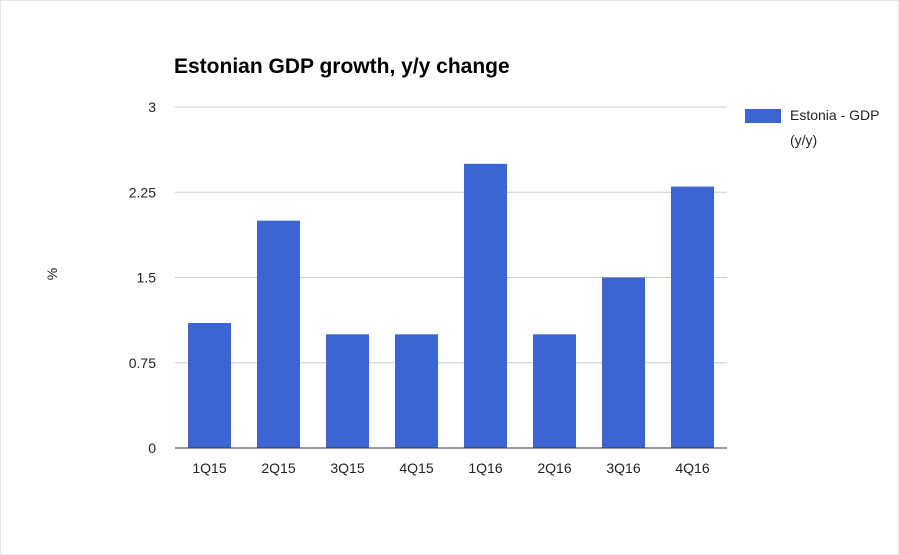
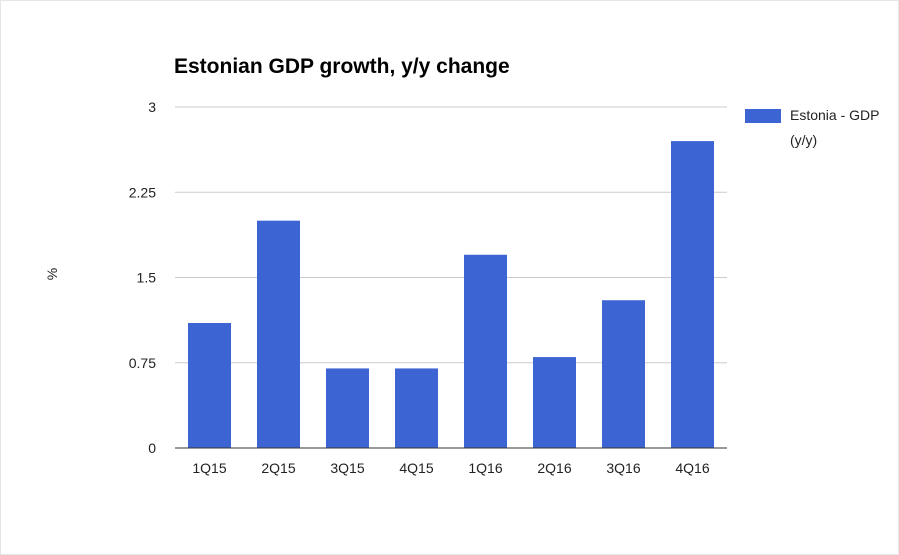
3Q15: 1.0 -> 0.7
4Q15: 1.0 -> 0.7
1Q16: 2.5 -> 1.7
2Q16: 1.0 -> 0.8
3Q16: 1.5 -> 1.3
4Q16: 2.3 -> 2.7
